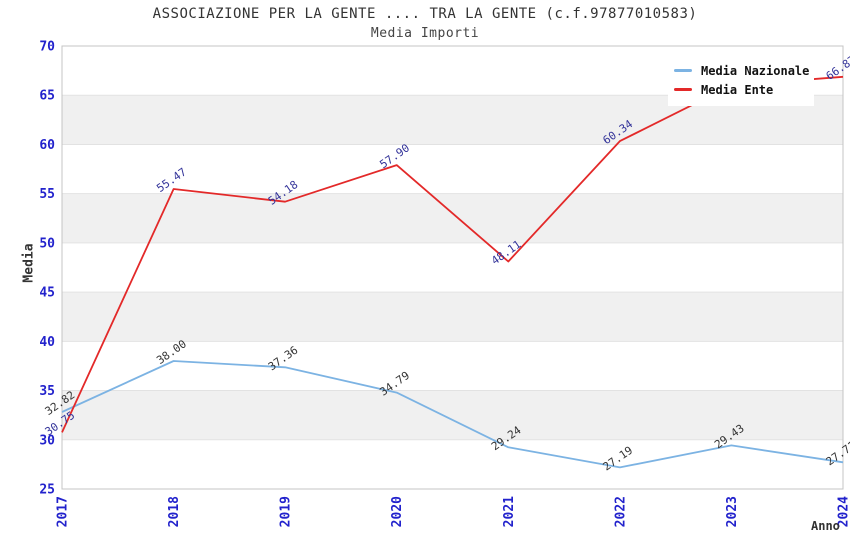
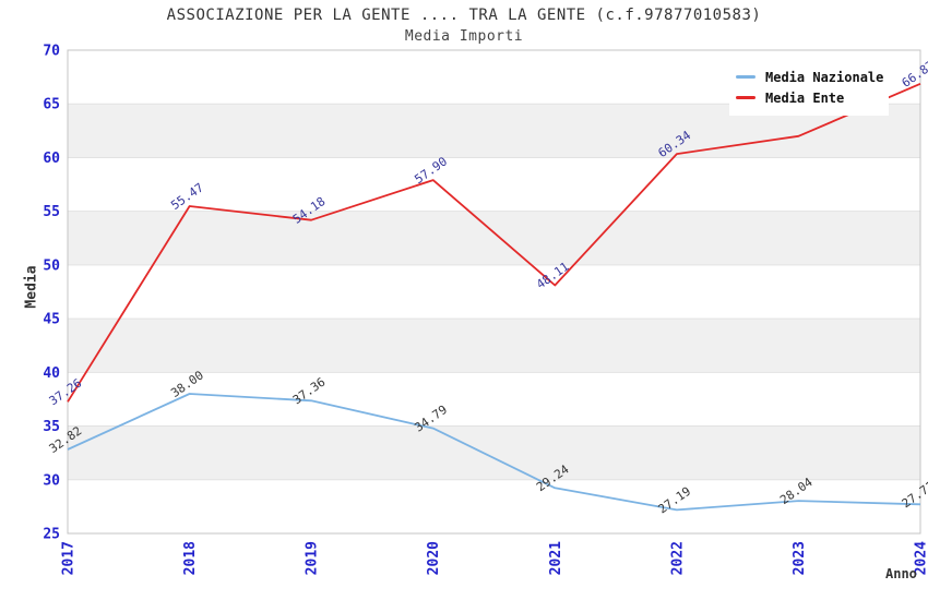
Media Ente/2017: 30.75 -> 37.26
Media Nazionale/2023: 29.43 -> 28.04
Media Ente/2023: 66 -> 62
